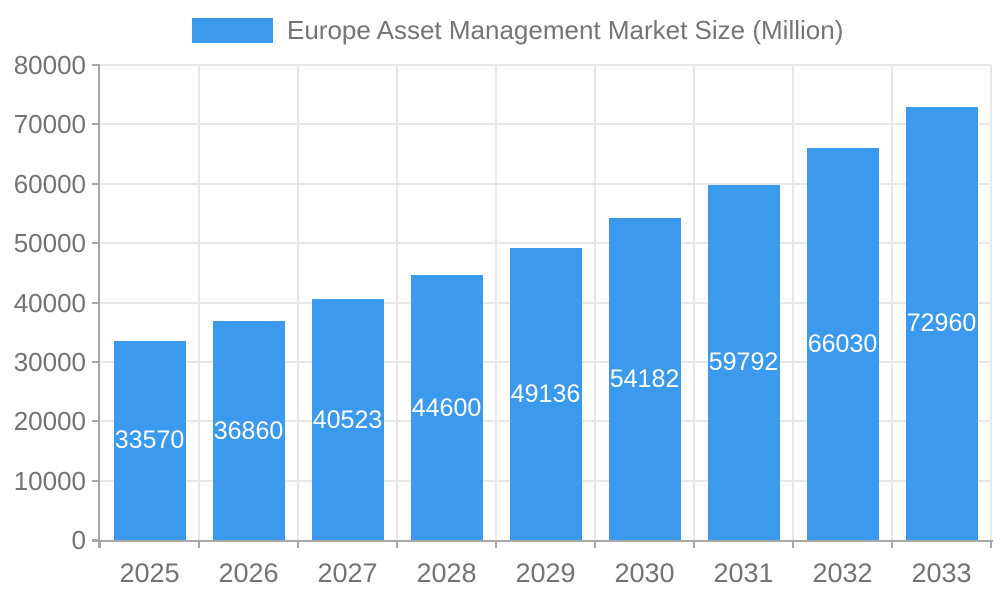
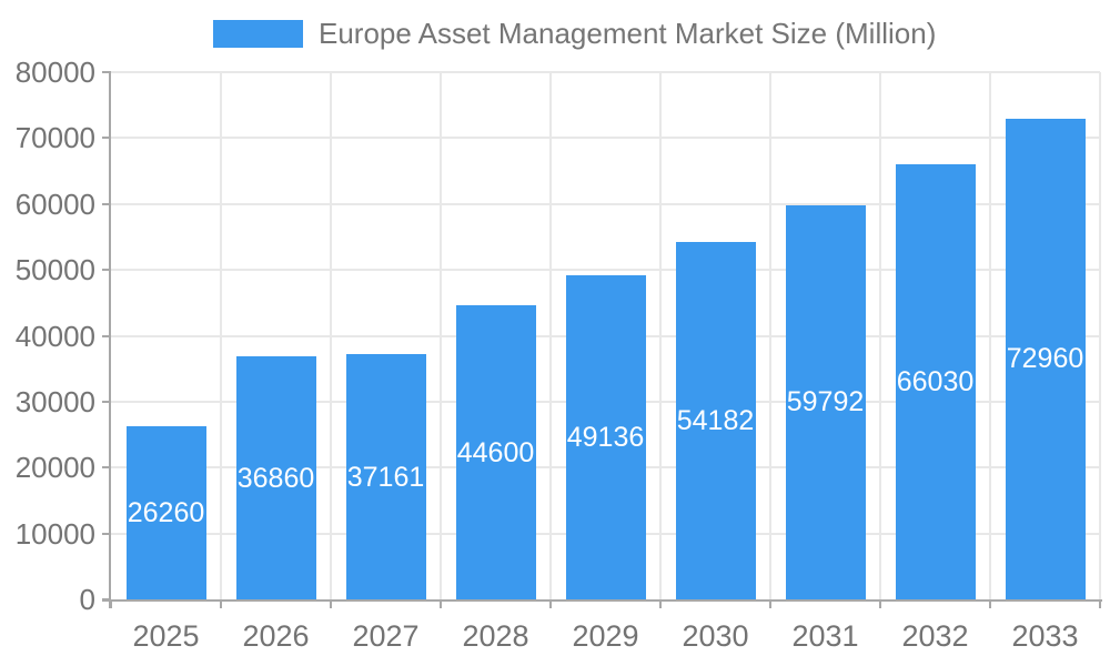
2025: 33570 -> 26260
2027: 40523 -> 37161
